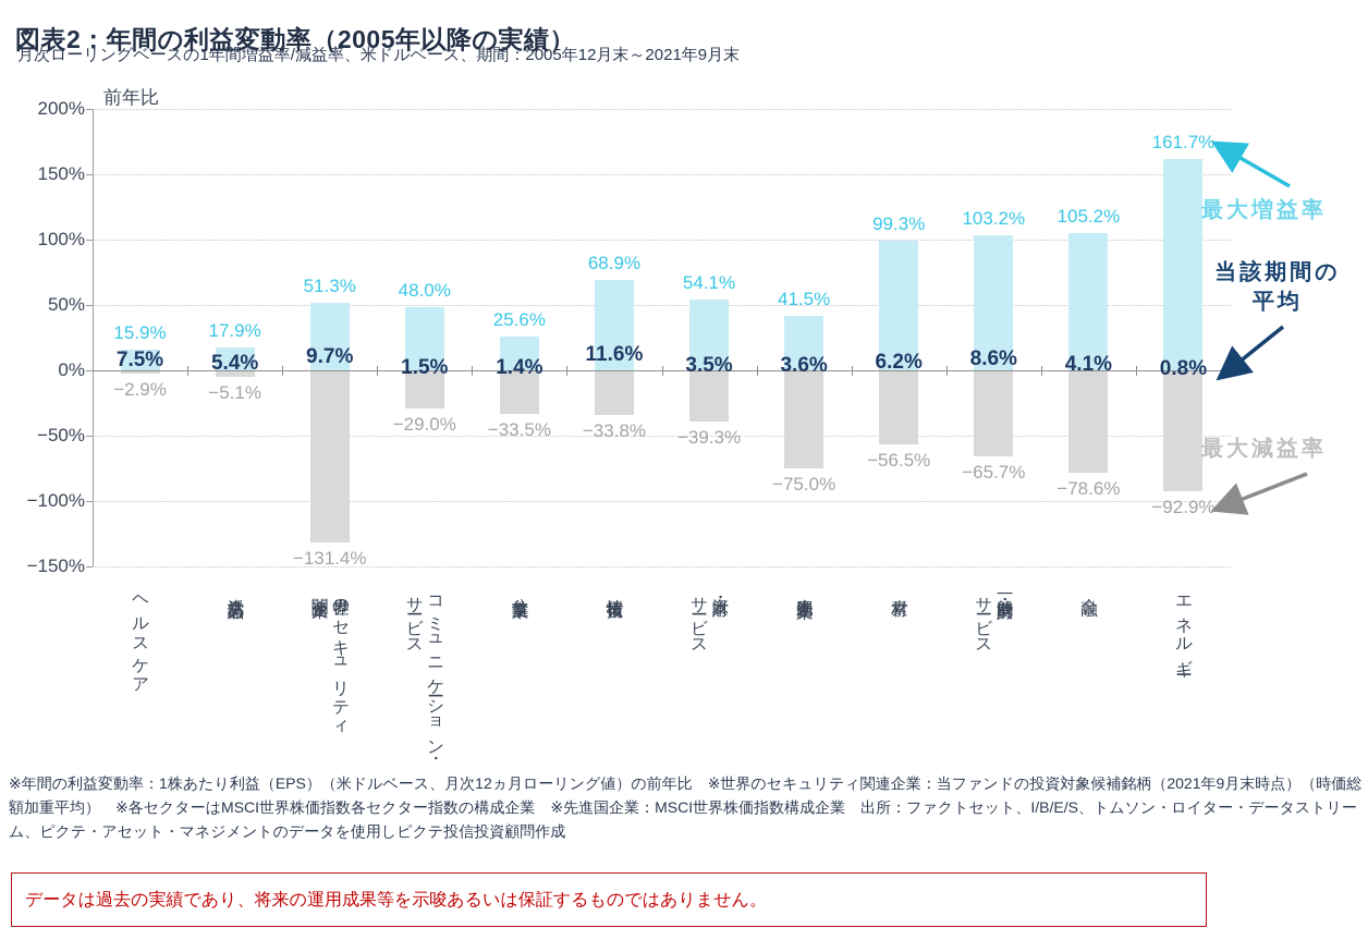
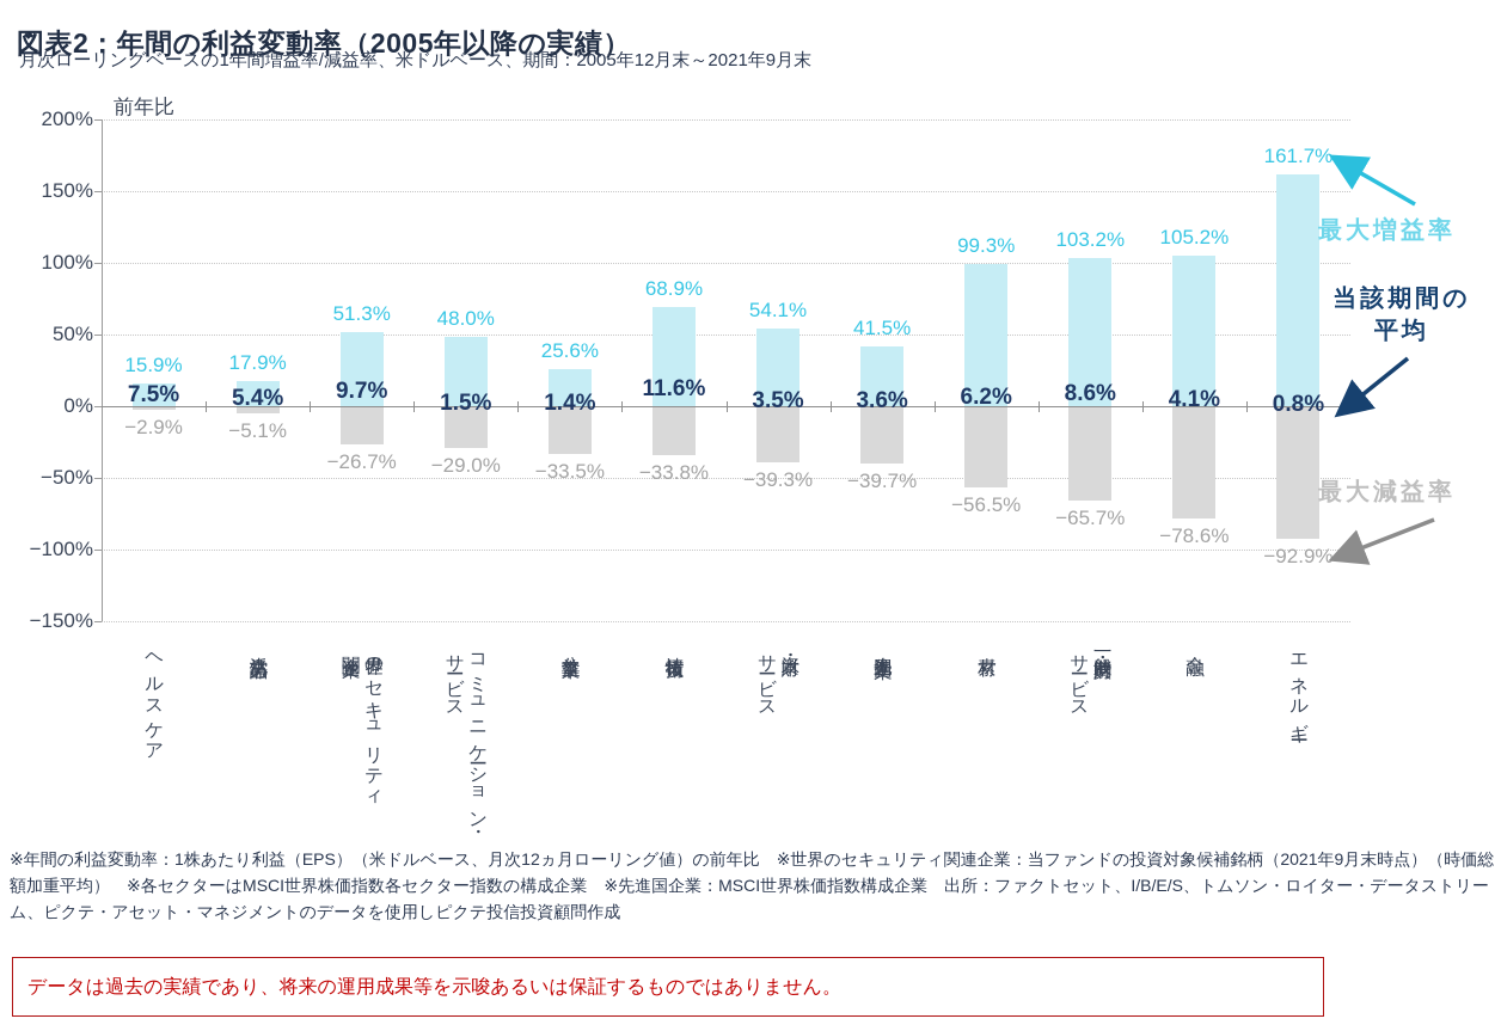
最大減益率/世界のセキュリティ 関連企業: −131.4% -> −26.7%
最大減益率/先進国企業: −75.0% -> −39.7%
